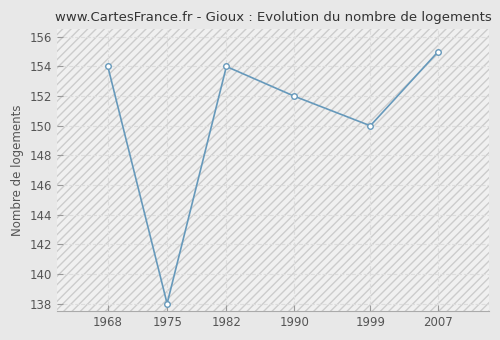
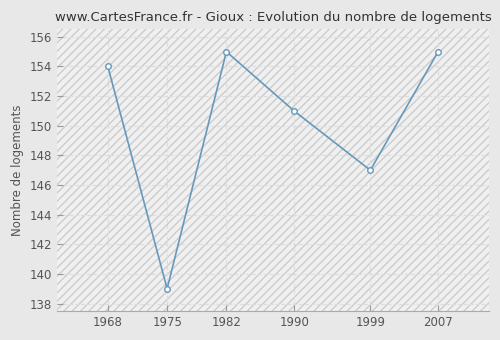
1975: 138 -> 139
1982: 154 -> 155
1990: 152 -> 151
1999: 150 -> 147
